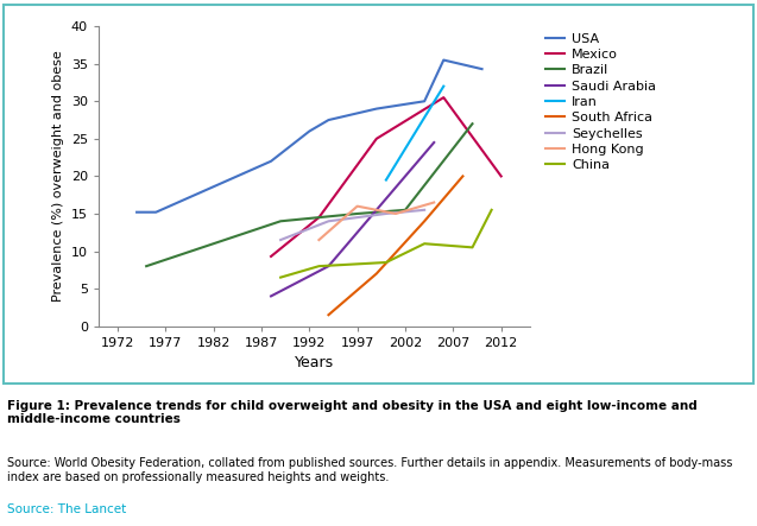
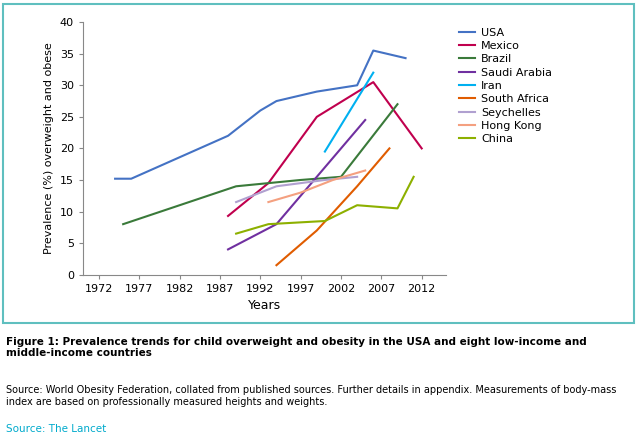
Hong Kong/1997: 16.0 -> 13.0
